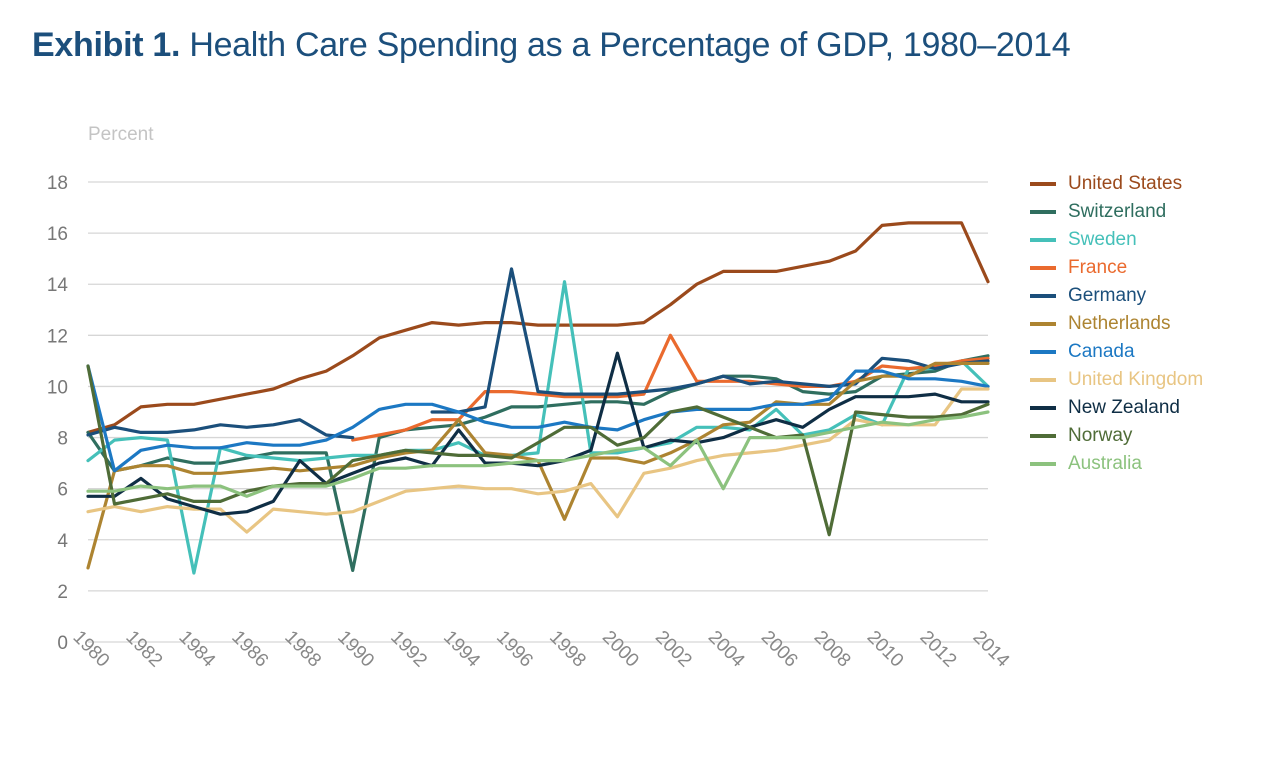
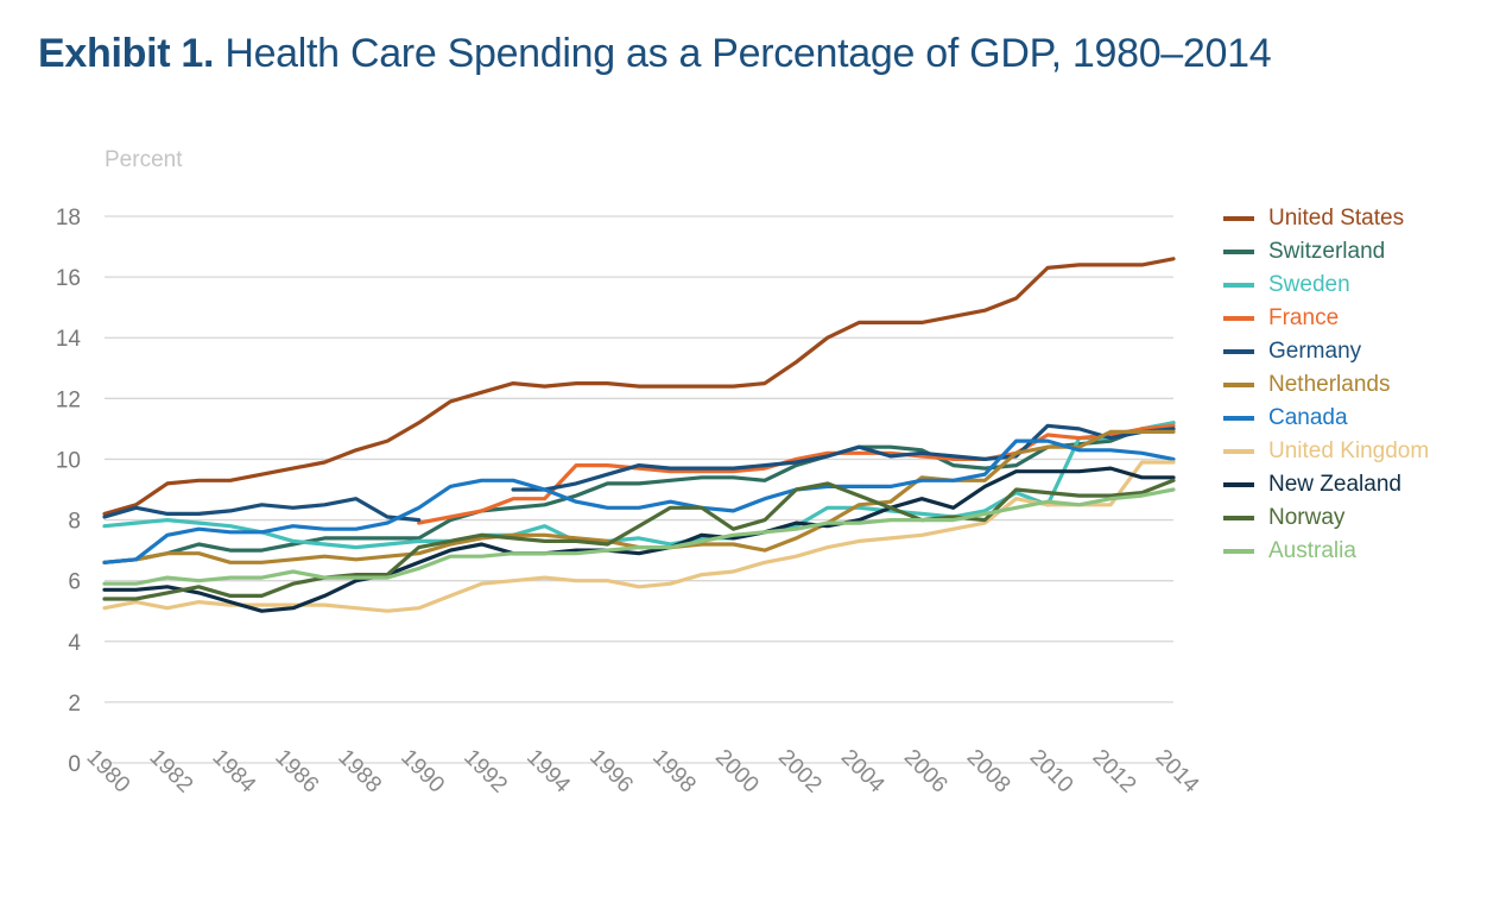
Switzerland/1980: 8.2 -> 6.6
Sweden/1980: 7.1 -> 7.8
Netherlands/1980: 2.9 -> 6.6
Canada/1980: 10.8 -> 6.6
Norway/1980: 10.8 -> 5.4
New Zealand/1982: 6.4 -> 5.8
Sweden/1984: 2.7 -> 7.8
United Kingdom/1986: 4.3 -> 5.2
Australia/1986: 5.7 -> 6.3
New Zealand/1988: 7.1 -> 6.0
Switzerland/1990: 2.8 -> 7.4
Netherlands/1994: 8.7 -> 7.5
New Zealand/1994: 8.3 -> 6.9
Germany/1996: 14.6 -> 9.5
Sweden/1998: 14.1 -> 7.2
Netherlands/1998: 4.8 -> 7.1
United Kingdom/2000: 4.9 -> 6.3
New Zealand/2000: 11.3 -> 7.4
France/2002: 12.0 -> 10.0
Australia/2002: 6.9 -> 7.7
Australia/2004: 6.0 -> 7.9
Sweden/2006: 9.1 -> 8.2
Norway/2008: 4.2 -> 8.0
United States/2014: 14.1 -> 16.6
Sweden/2014: 10.0 -> 11.2
